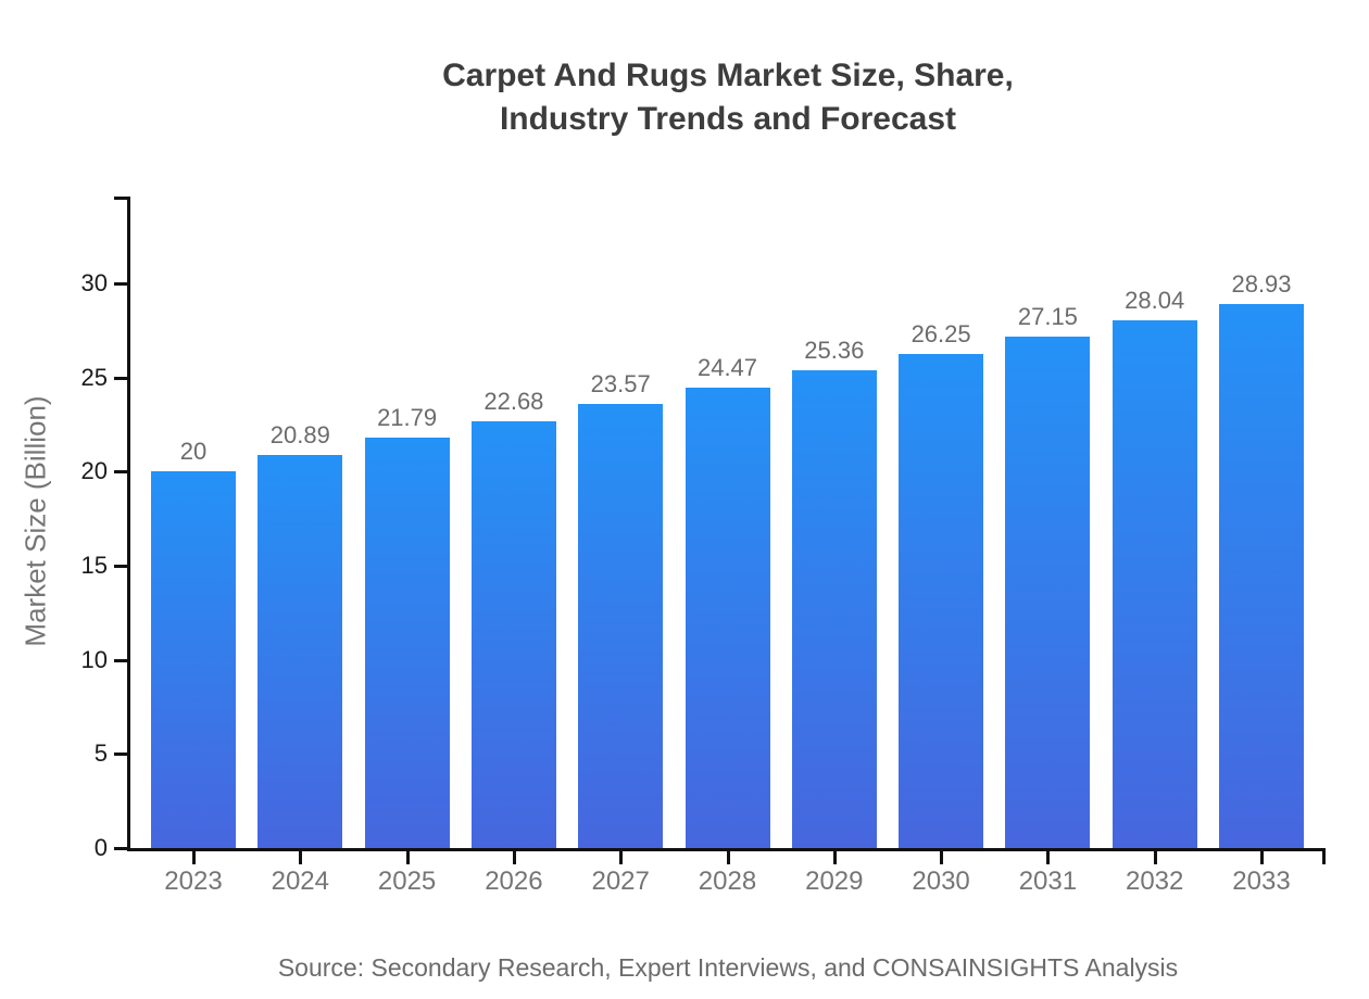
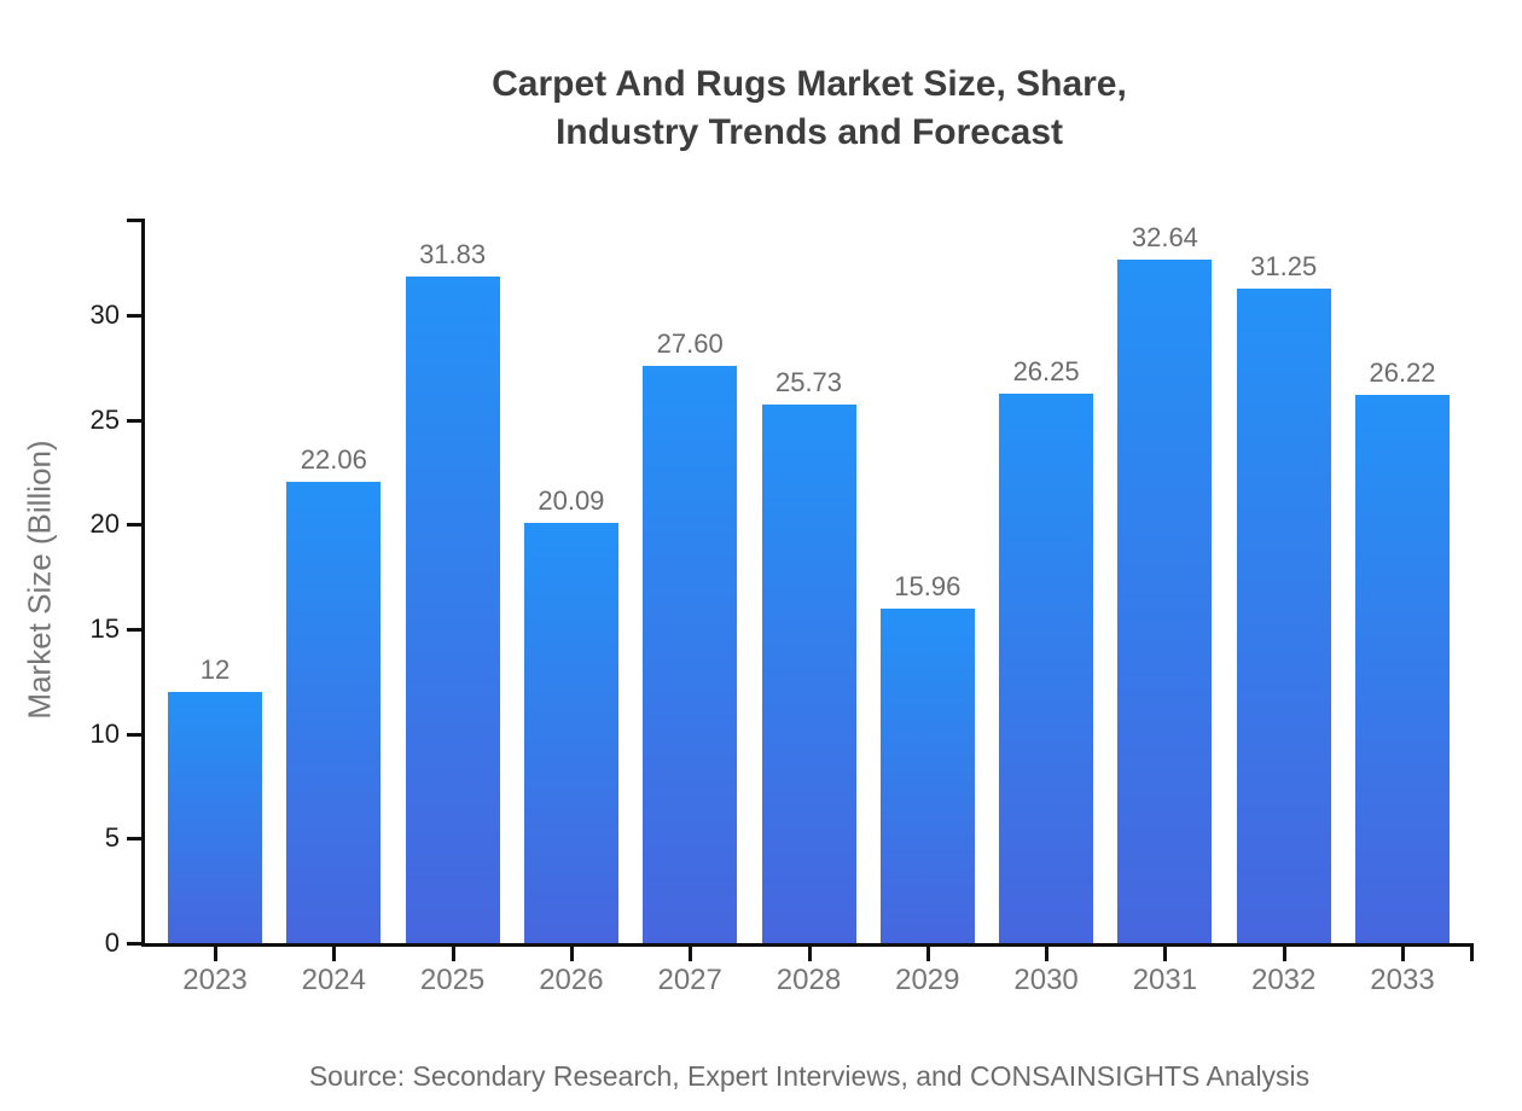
2023: 20 -> 12
2024: 20.89 -> 22.06
2025: 21.79 -> 31.83
2026: 22.68 -> 20.09
2027: 23.57 -> 27.60
2028: 24.47 -> 25.73
2029: 25.36 -> 15.96
2031: 27.15 -> 32.64
2032: 28.04 -> 31.25
2033: 28.93 -> 26.22
